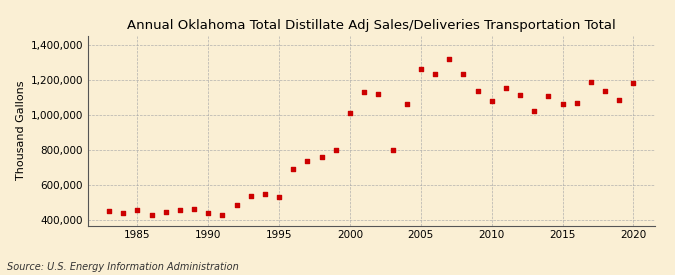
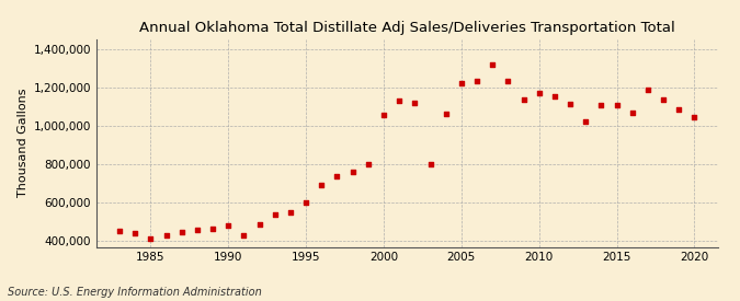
1985: 460,000 -> 420,000
1990: 440,000 -> 480,000
1995: 530,000 -> 600,000
2000: 1,010,000 -> 1,060,000
2005: 1,260,000 -> 1,220,000
2010: 1,080,000 -> 1,170,000
2015: 1,060,000 -> 1,100,000
2020: 1,180,000 -> 1,040,000
